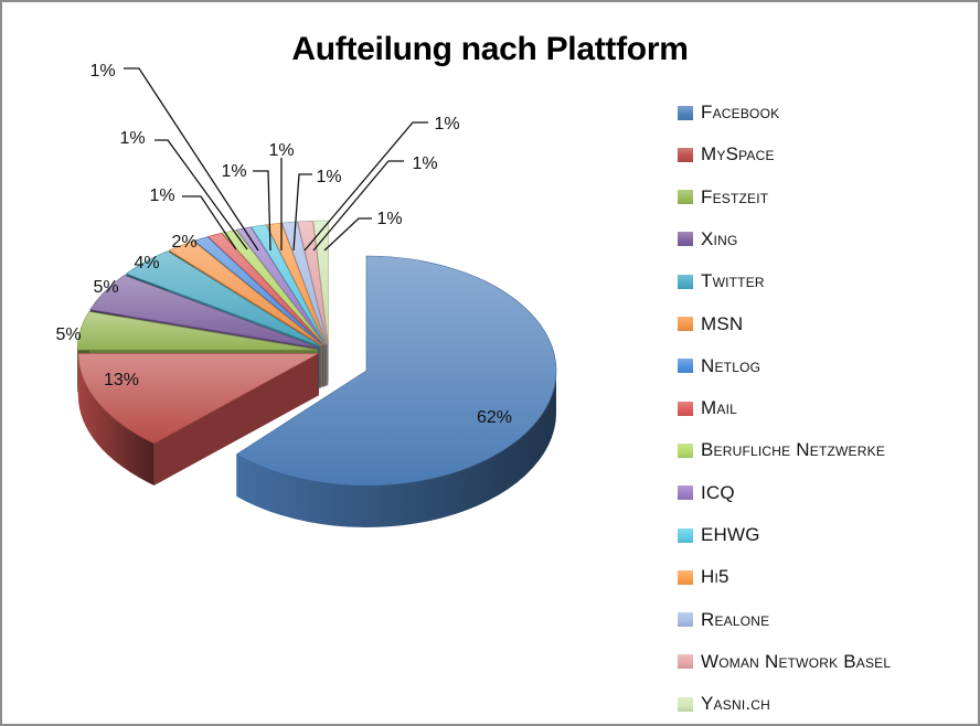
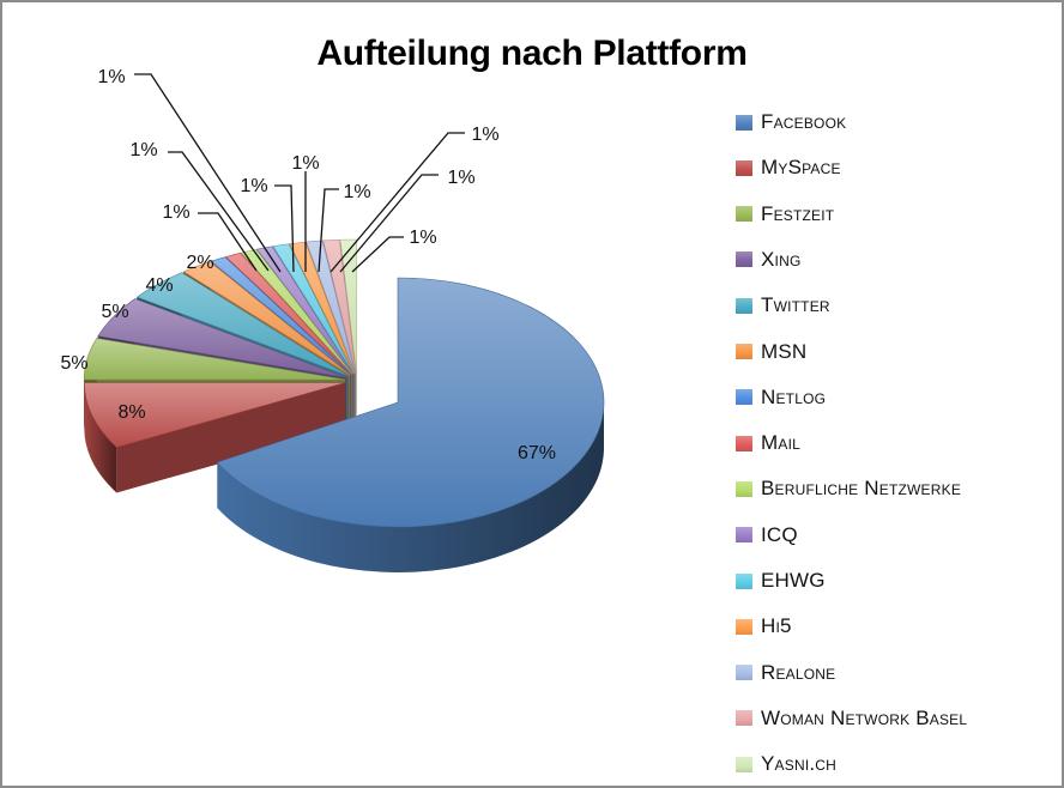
Facebook: 62% -> 67%
MySpace: 13% -> 8%
